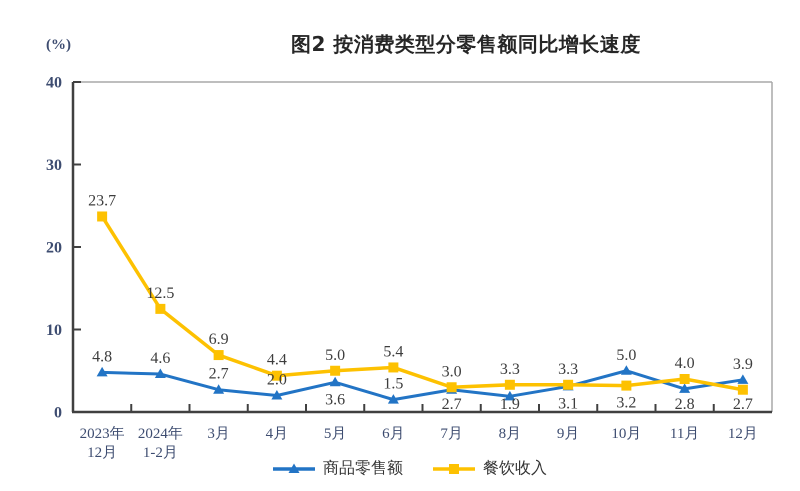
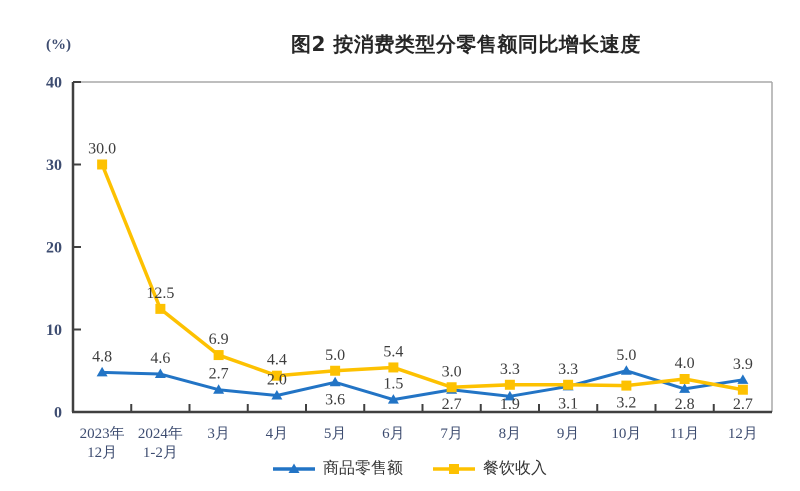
餐饮收入/2023年12月: 23.7 -> 30.0
